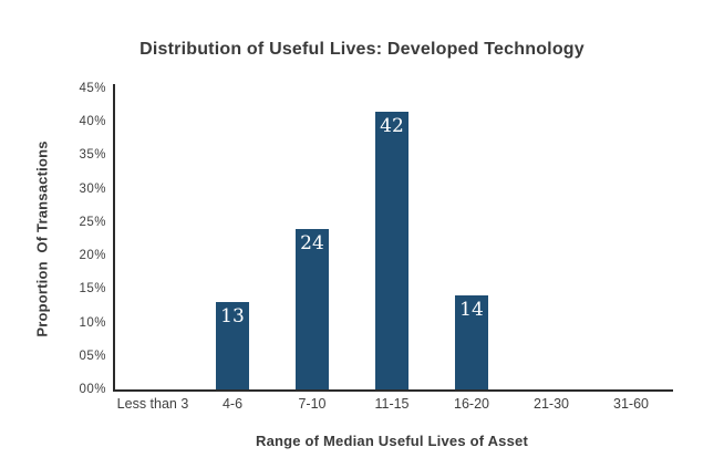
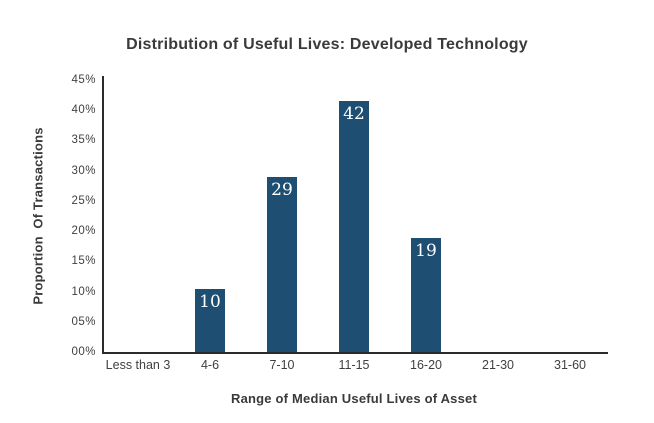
4-6: 13 -> 10
7-10: 24 -> 29
16-20: 14 -> 19
